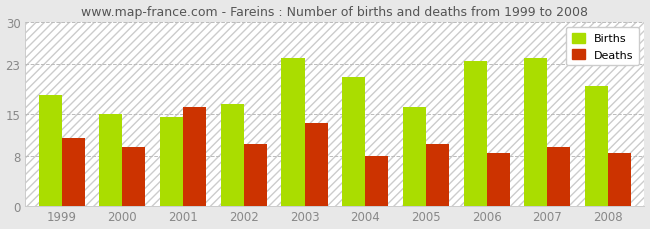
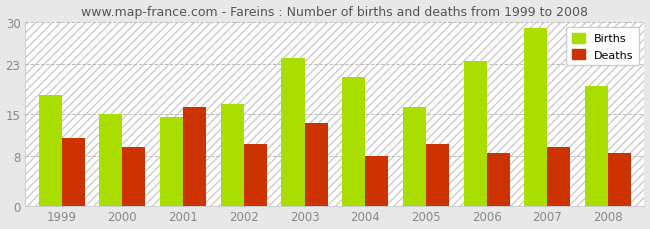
Births/2007: 24.0 -> 29.0
